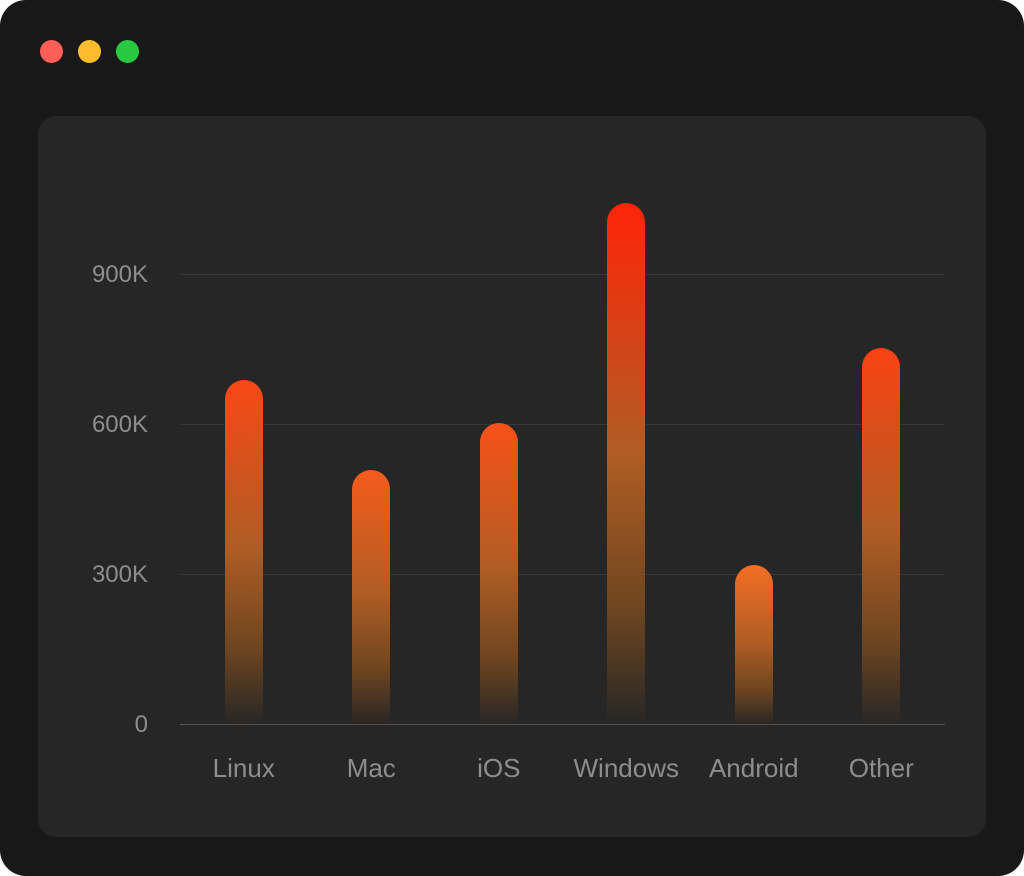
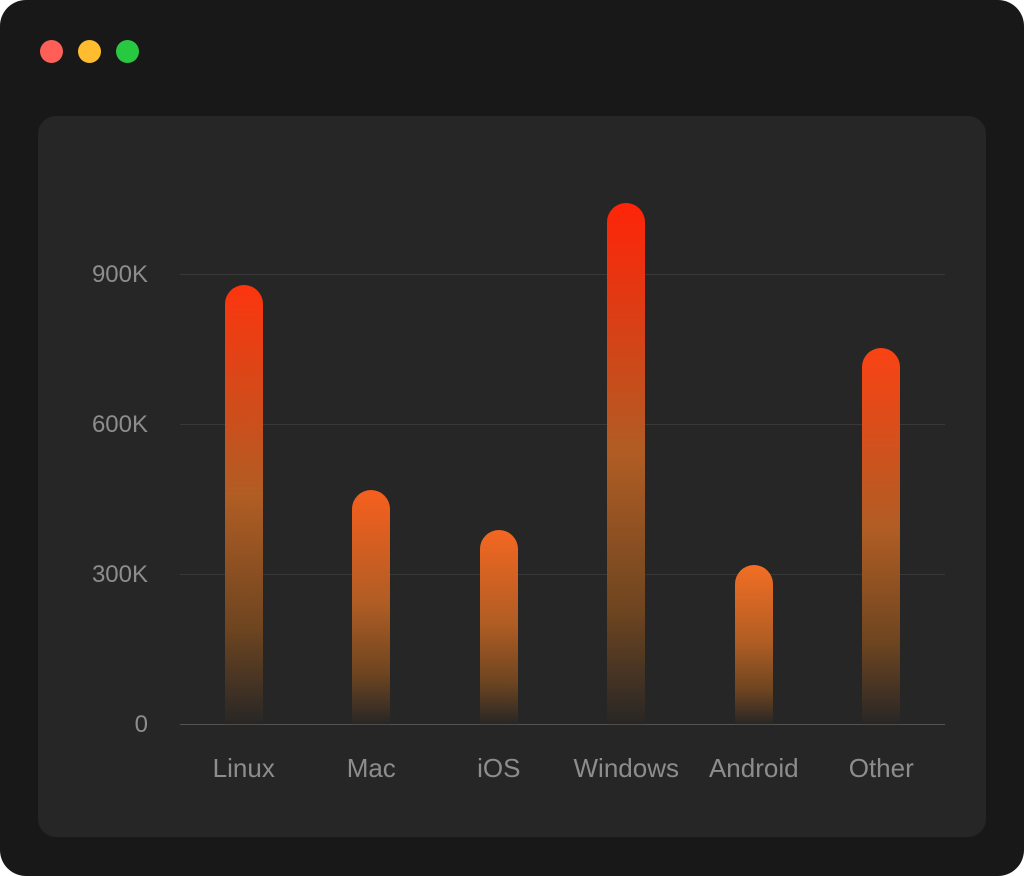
Linux: 690K -> 880K
Mac: 510K -> 470K
iOS: 600K -> 390K
